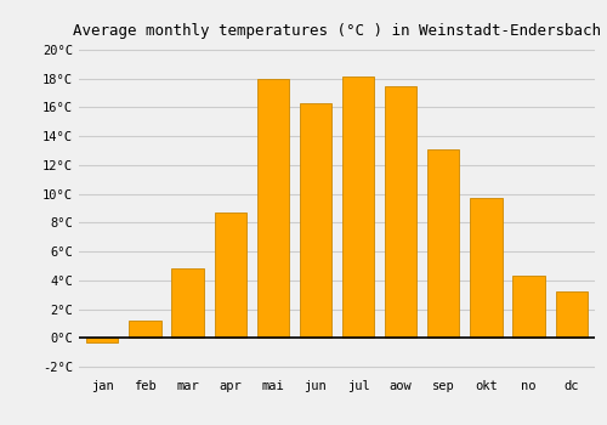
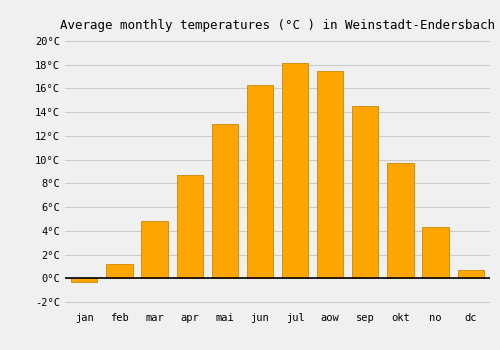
mai: 18.0°C -> 13.0°C
sep: 13.1°C -> 14.5°C
dc: 3.2°C -> 0.7°C
